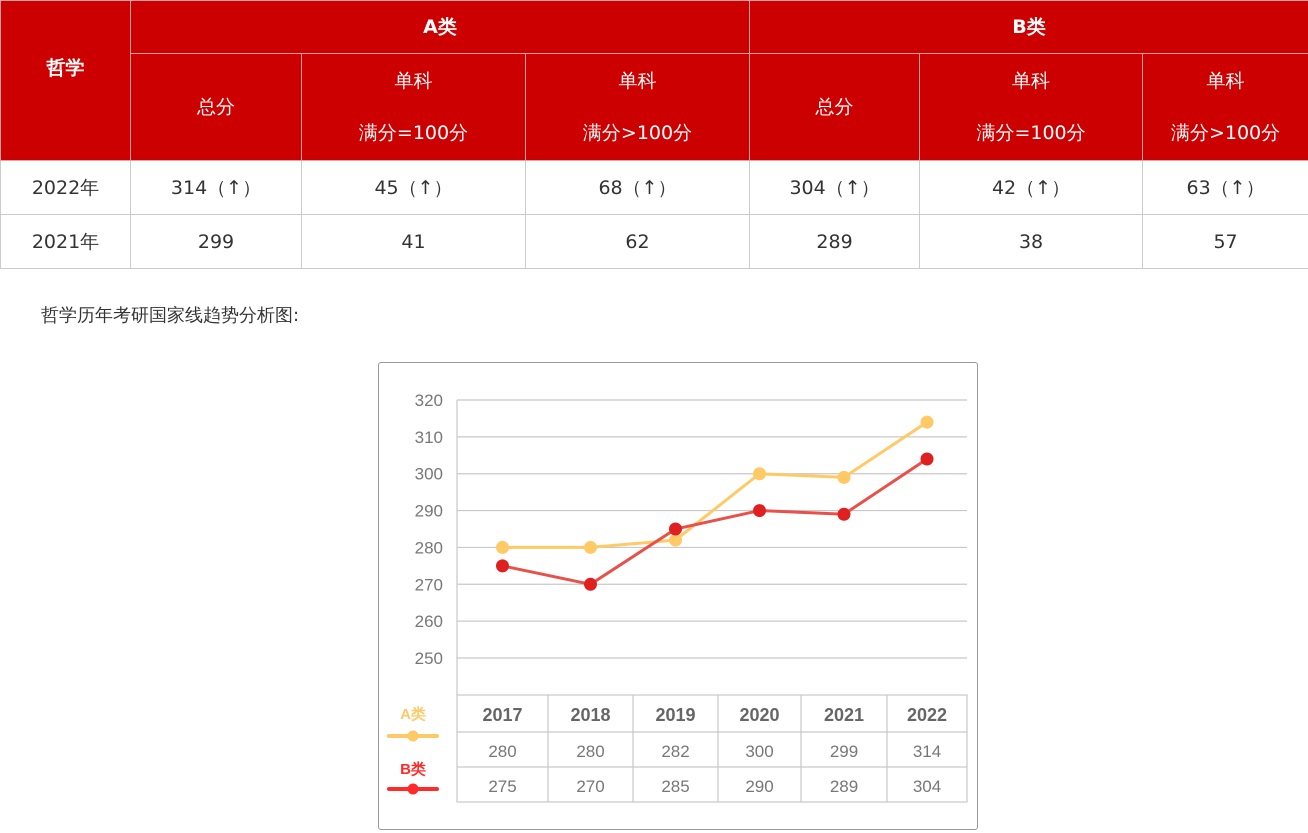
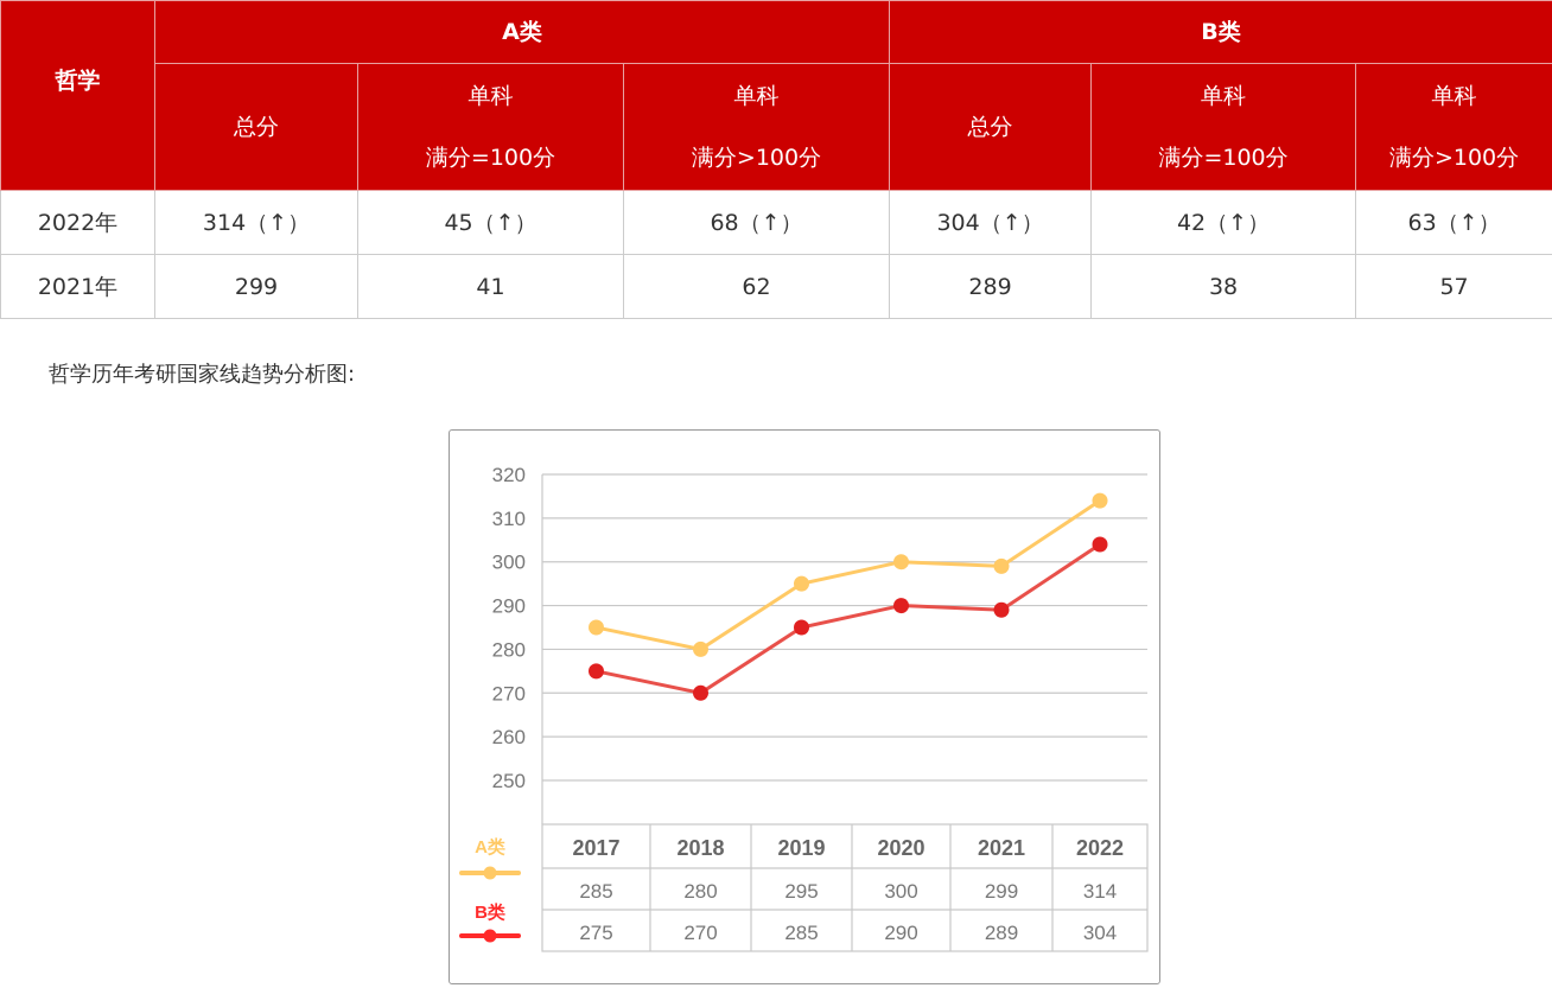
A类/2017: 280 -> 285
A类/2019: 282 -> 295
